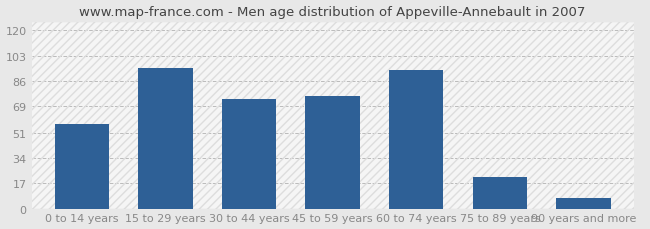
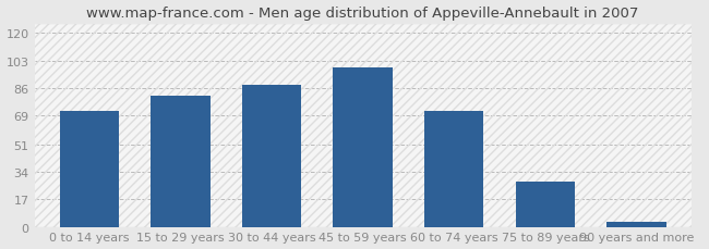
0 to 14 years: 57 -> 72
15 to 29 years: 95 -> 81
30 to 44 years: 74 -> 88
45 to 59 years: 76 -> 99
60 to 74 years: 93 -> 72
75 to 89 years: 21 -> 28
90 years and more: 7 -> 3
